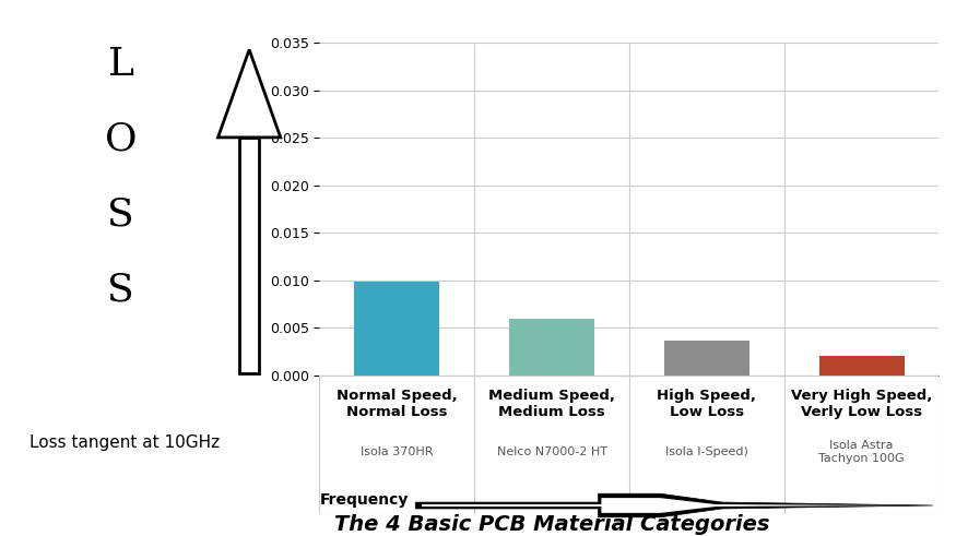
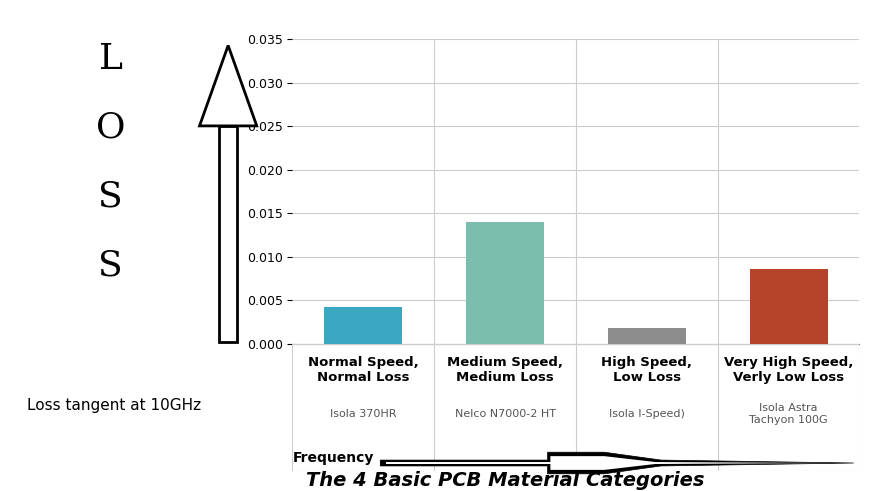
Normal Speed, Normal Loss: 0.0098 -> 0.0042
Medium Speed, Medium Loss: 0.0060 -> 0.0140
High Speed, Low Loss: 0.0036 -> 0.0018
Very High Speed, Verly Low Loss: 0.0020 -> 0.0086
